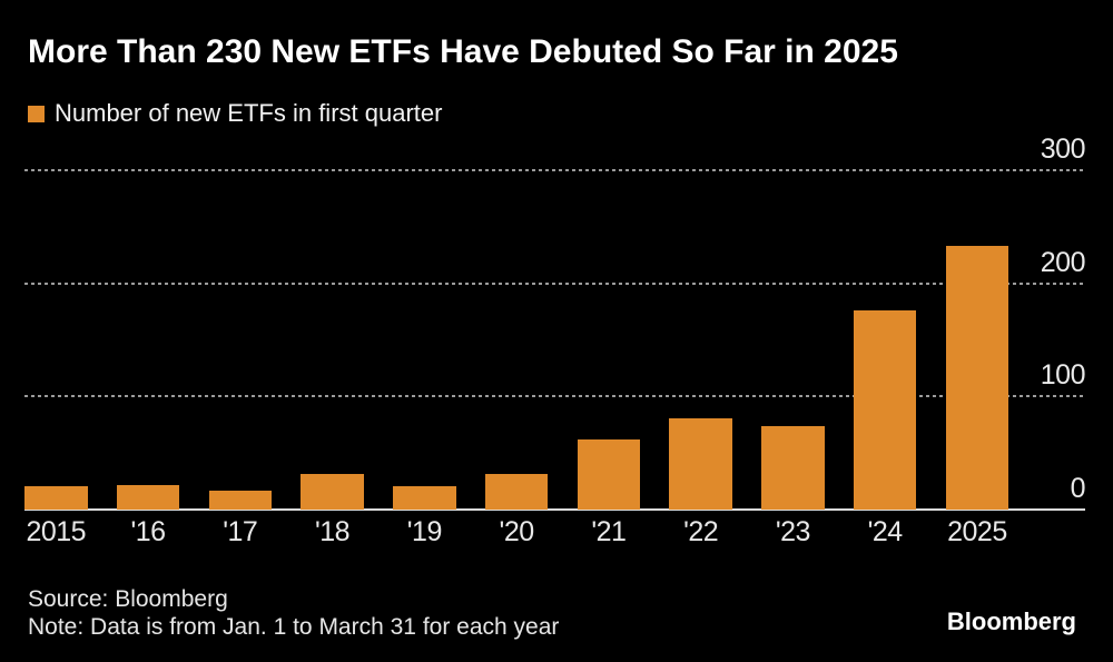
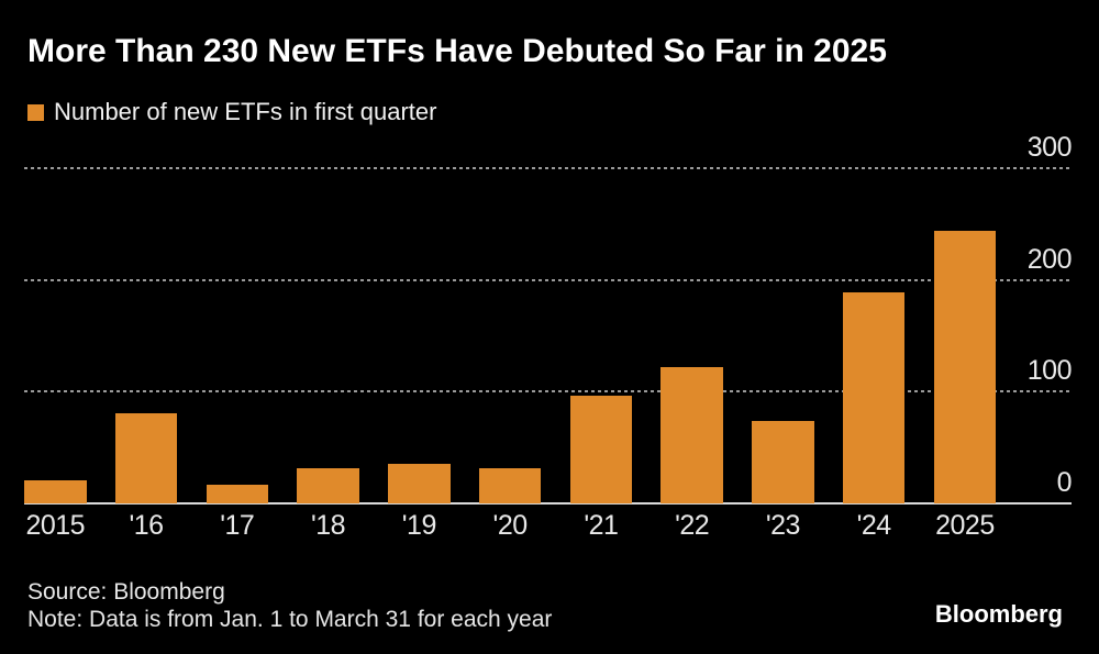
'16: 22 -> 81
'19: 21 -> 35
'21: 62 -> 96
'22: 81 -> 122
'24: 176 -> 189
2025: 233 -> 244
